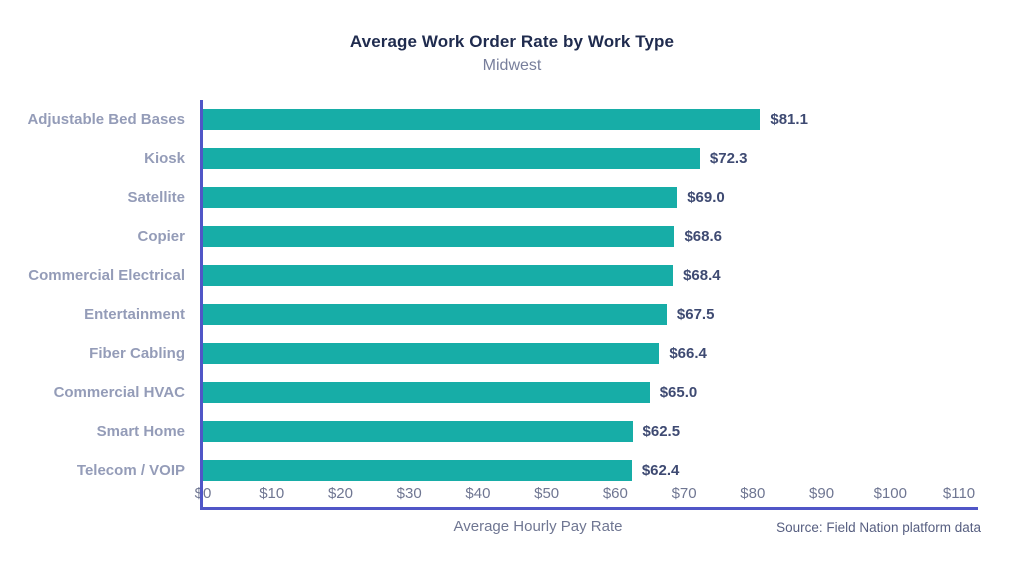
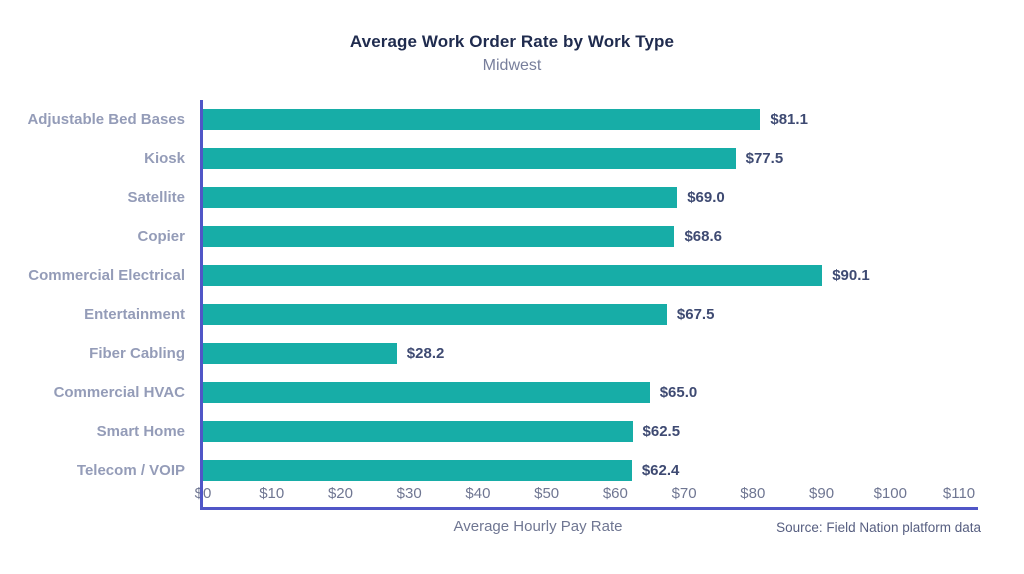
Kiosk: $72.3 -> $77.5
Commercial Electrical: $68.4 -> $90.1
Fiber Cabling: $66.4 -> $28.2
